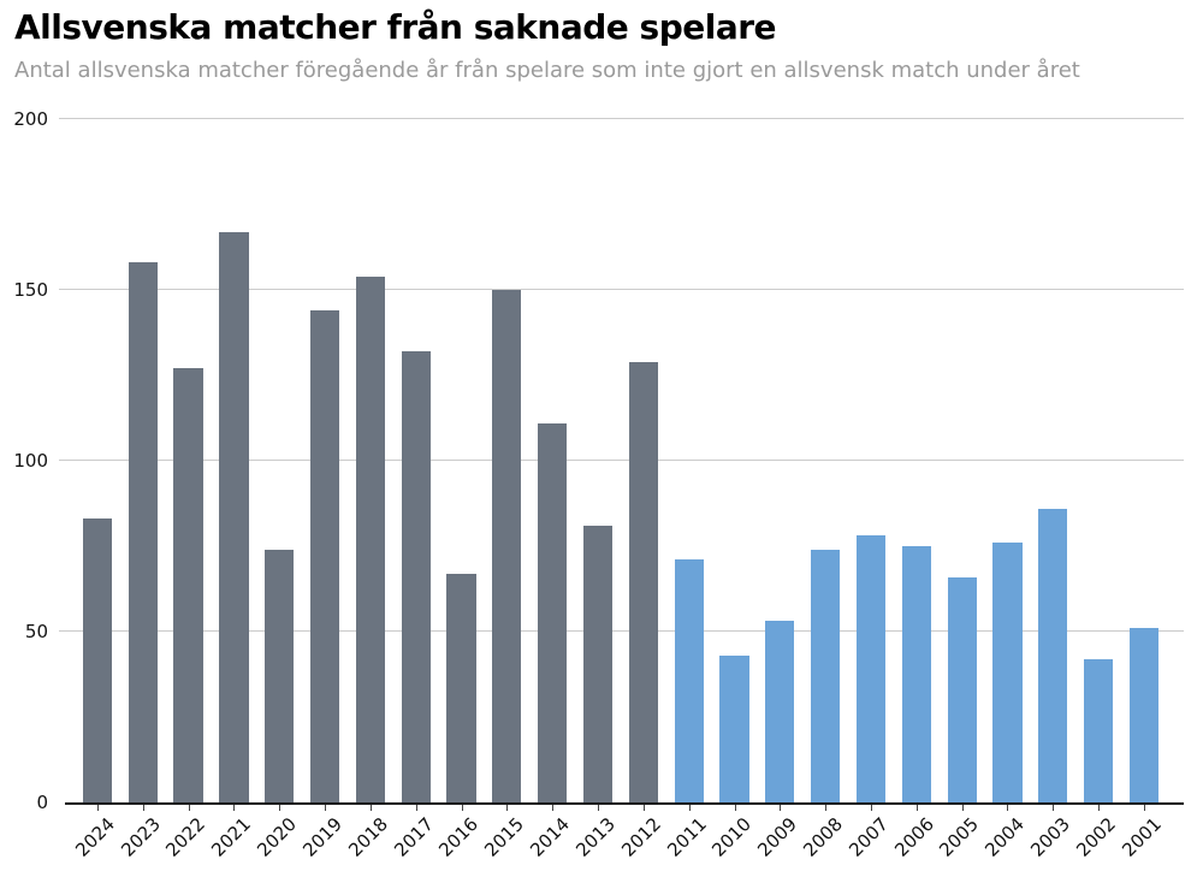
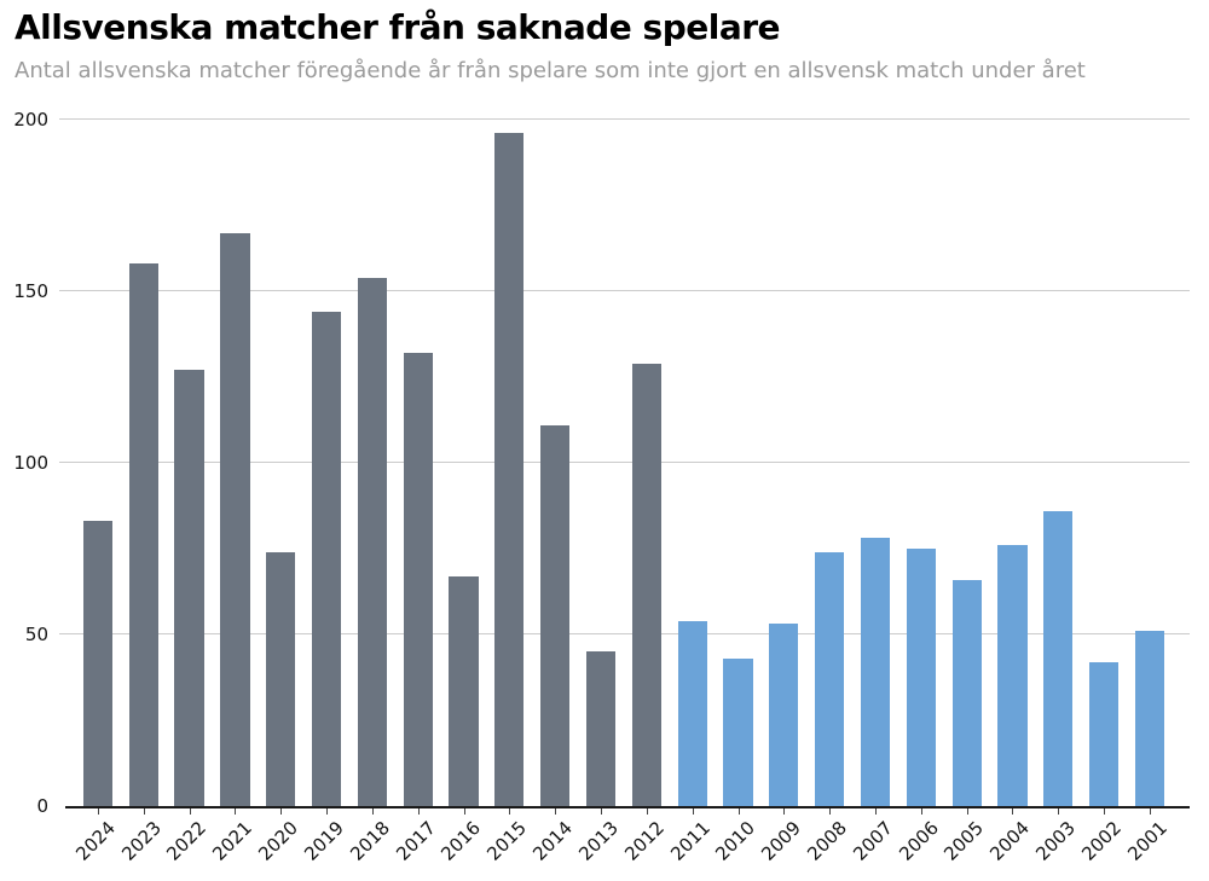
2015: 150 -> 196
2013: 81 -> 45
2011: 71 -> 54
